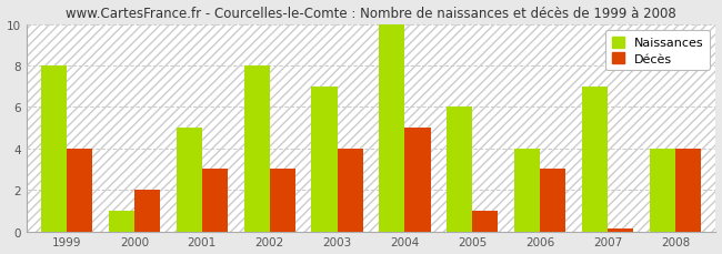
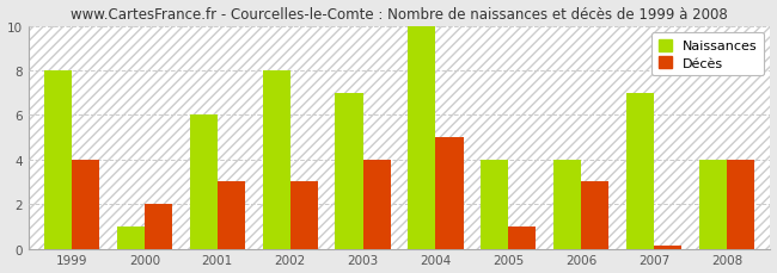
Naissances/2001: 5 -> 6
Naissances/2005: 6 -> 4
